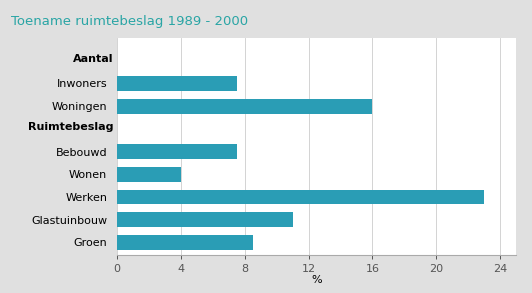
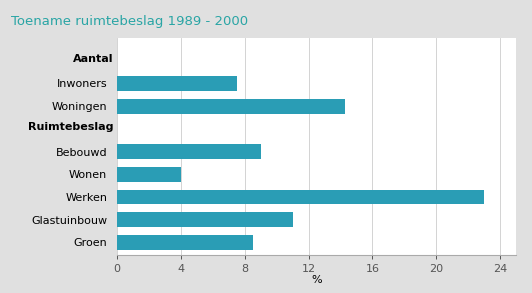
Woningen: 16.0 -> 14.3
Bebouwd: 7.5 -> 9.0
